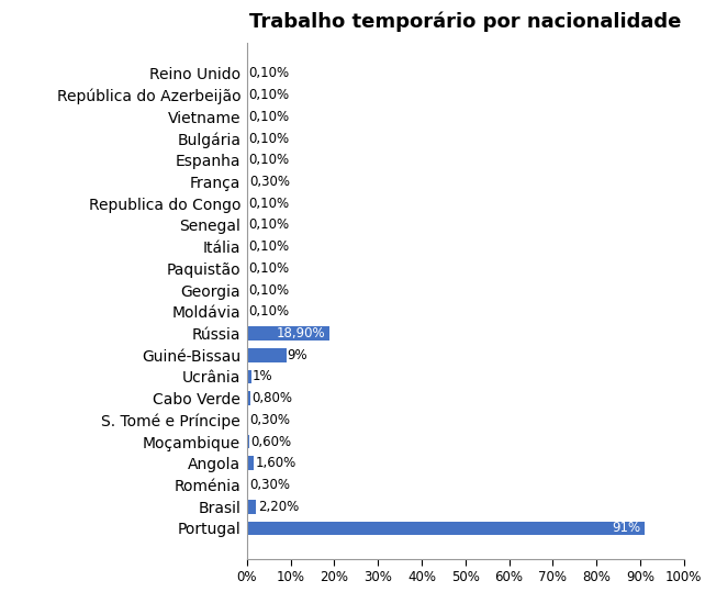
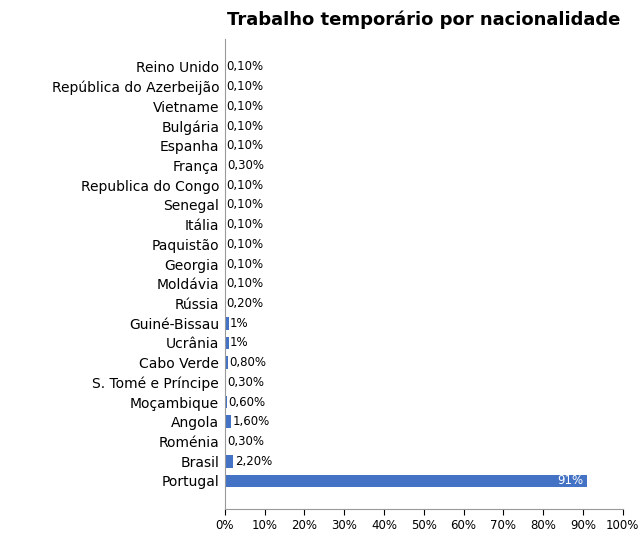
Rússia: 18,90% -> 0,20%
Guiné-Bissau: 9% -> 1%
